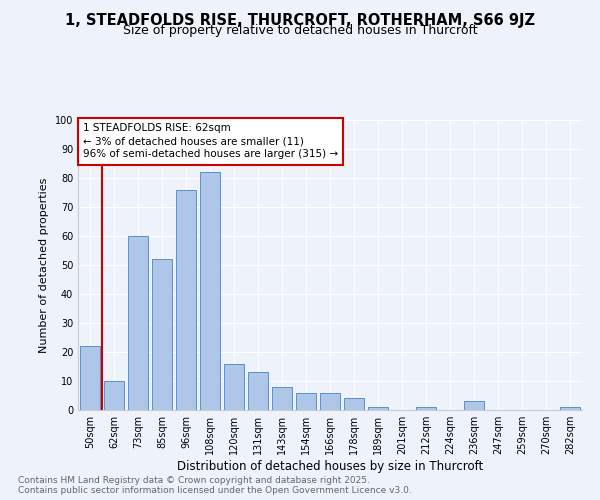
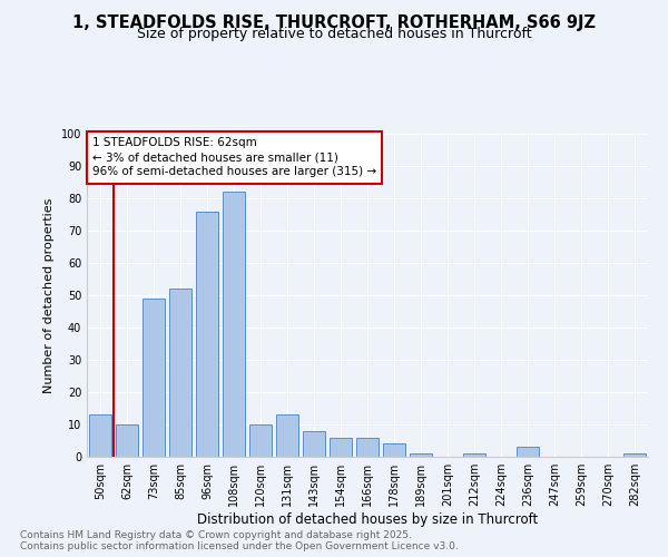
50sqm: 22 -> 13
73sqm: 60 -> 49
120sqm: 16 -> 10
